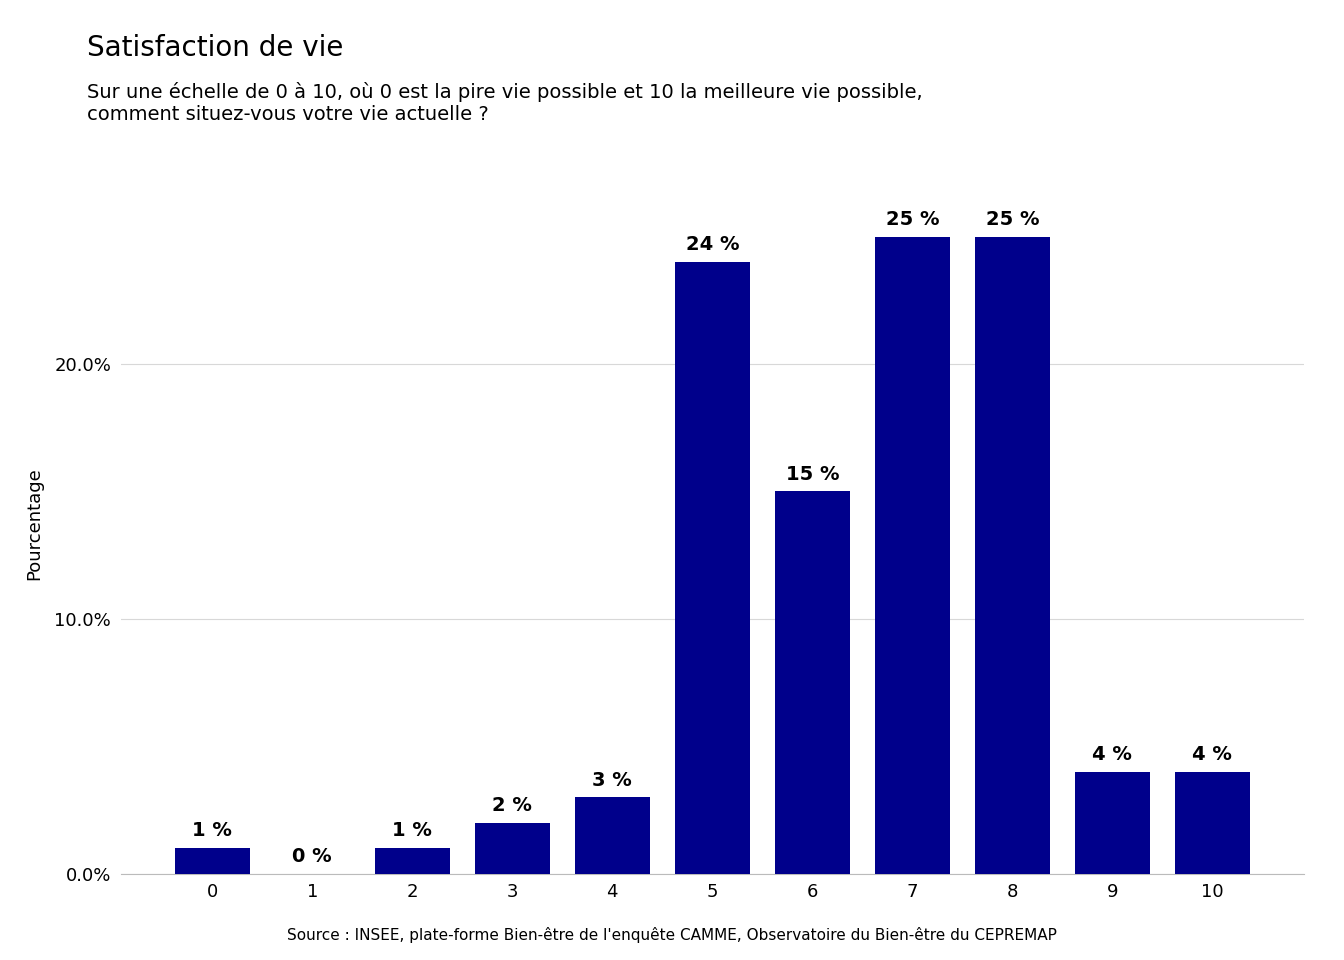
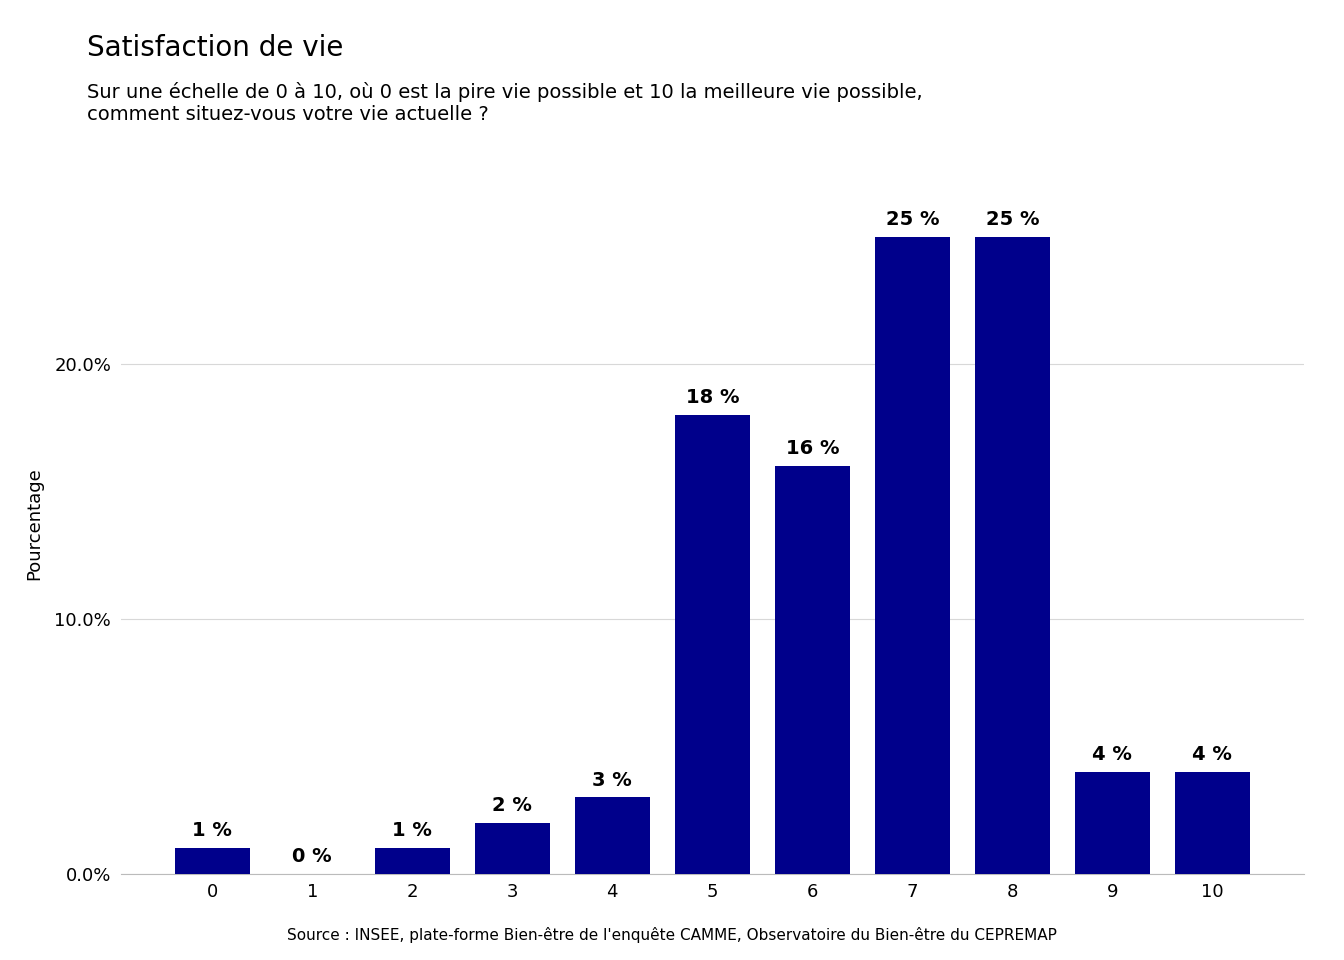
5: 24 -> 18
6: 15 -> 16
